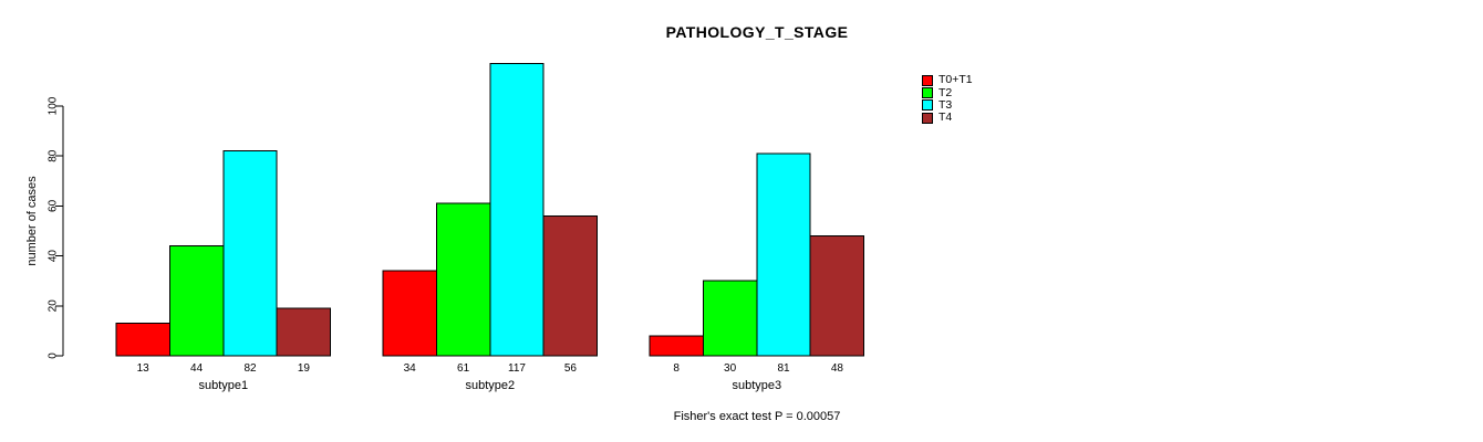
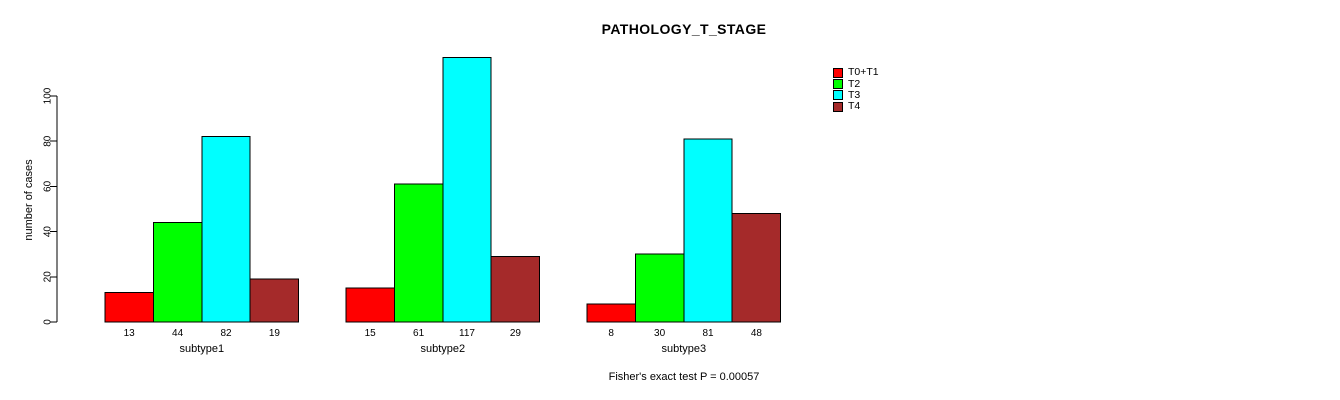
T0+T1/subtype2: 34 -> 15
T4/subtype2: 56 -> 29
